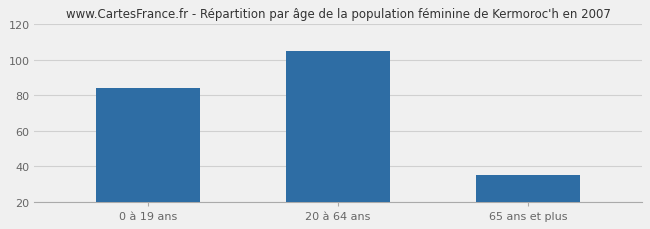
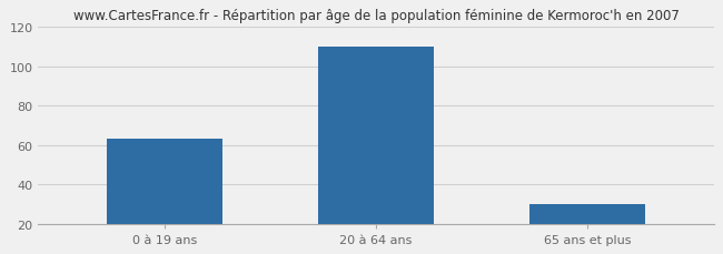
0 à 19 ans: 84 -> 63
20 à 64 ans: 105 -> 110
65 ans et plus: 35 -> 30
